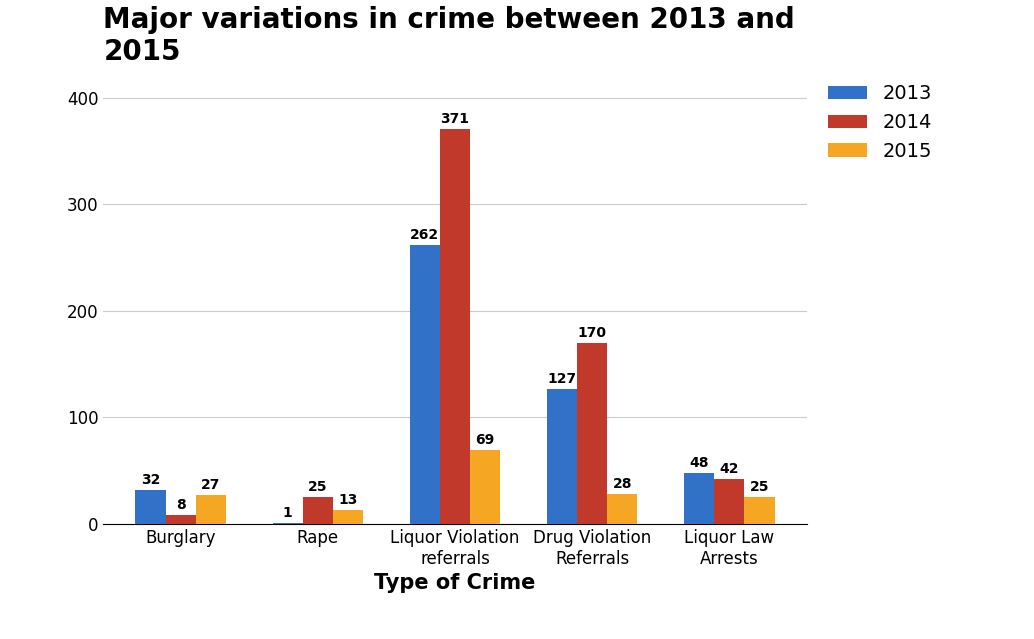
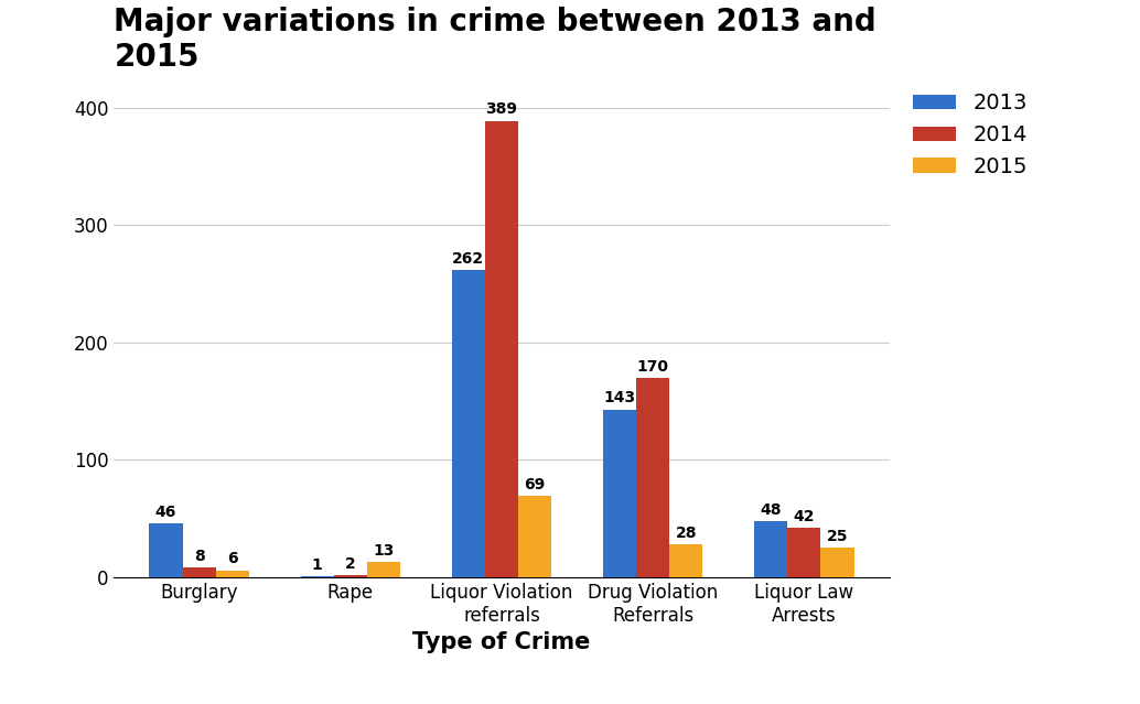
2013/Burglary: 32 -> 46
2015/Burglary: 27 -> 6
2014/Rape: 25 -> 2
2014/Liquor Violation referrals: 371 -> 389
2013/Drug Violation Referrals: 127 -> 143
